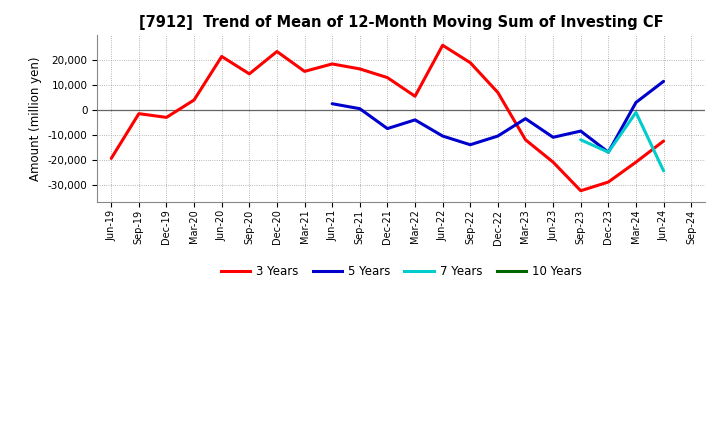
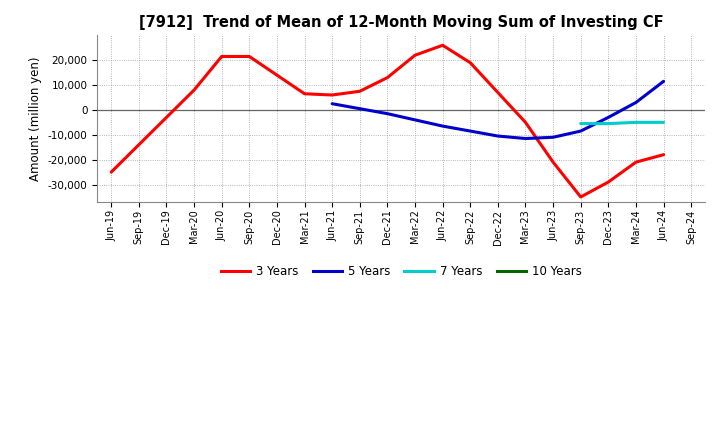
3 Years/Jun-19: -19,500 -> -25,000
3 Years/Sep-19: -1,500 -> -14,000
3 Years/Mar-20: 4,000 -> 8,000
3 Years/Sep-20: 14,500 -> 21,500
3 Years/Dec-20: 23,500 -> 14,000
3 Years/Mar-21: 15,500 -> 6,500
3 Years/Jun-21: 18,500 -> 6,000
3 Years/Sep-21: 16,500 -> 7,500
5 Years/Dec-21: -7,500 -> -1,500
3 Years/Mar-22: 5,500 -> 22,000
5 Years/Jun-22: -10,500 -> -6,500
5 Years/Sep-22: -14,000 -> -8,500
3 Years/Mar-23: -12,000 -> -5,000
5 Years/Mar-23: -3,500 -> -11,500
3 Years/Sep-23: -32,500 -> -35,000
7 Years/Sep-23: -12,000 -> -5,500
5 Years/Dec-23: -17,000 -> -3,000
7 Years/Dec-23: -17,000 -> -5,500
7 Years/Mar-24: -1,000 -> -5,000
3 Years/Jun-24: -12,500 -> -18,000
7 Years/Jun-24: -24,500 -> -5,000
